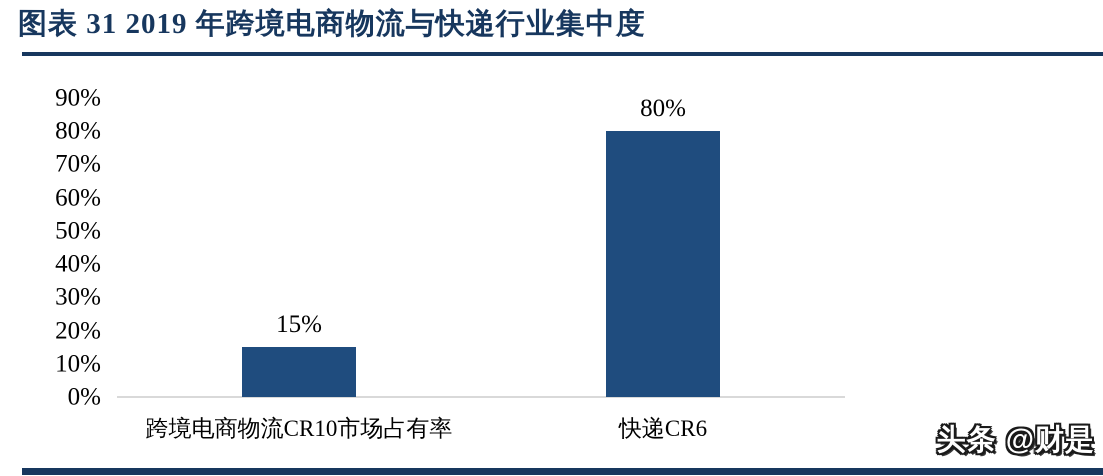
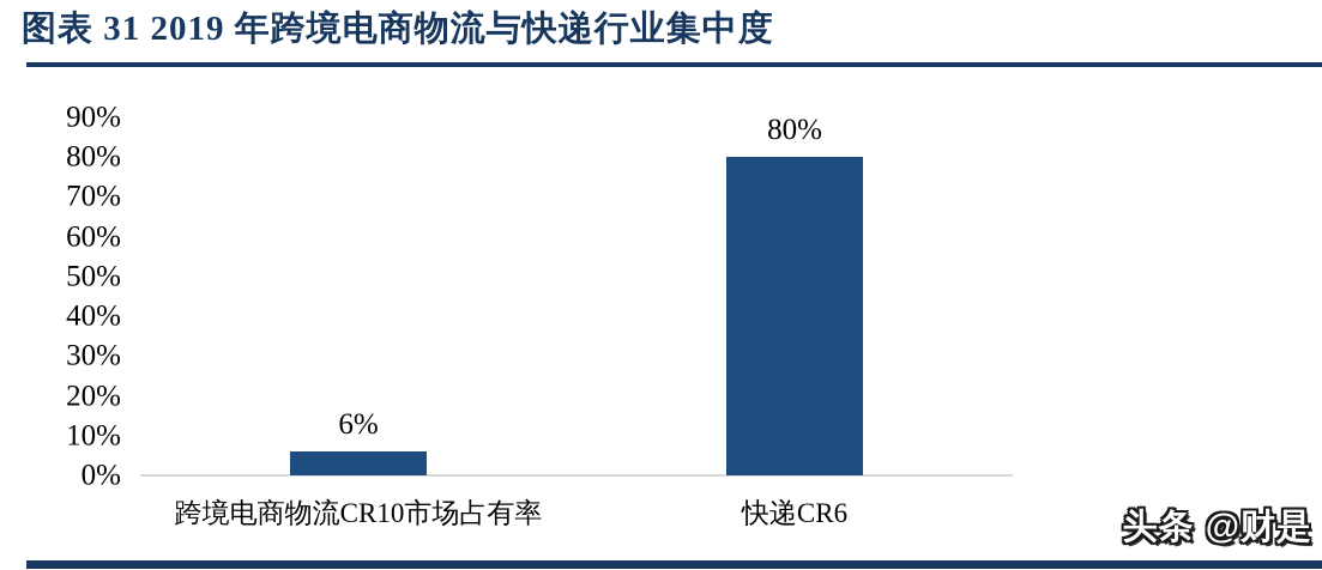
跨境电商物流CR10市场占有率: 15% -> 6%
